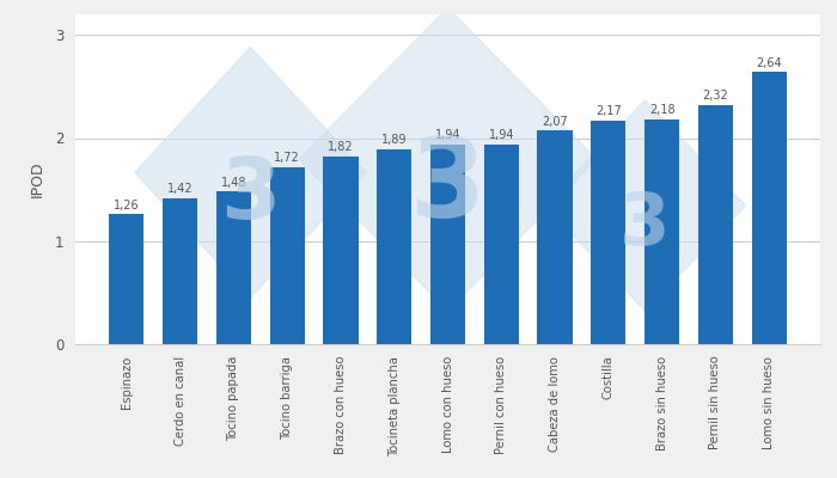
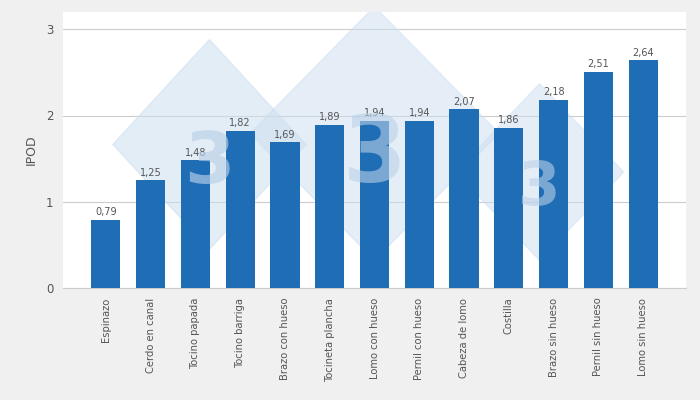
Espinazo: 1,26 -> 0,79
Cerdo en canal: 1,42 -> 1,25
Tocino barriga: 1.72 -> 1.82
Brazo con hueso: 1,82 -> 1,69
Costilla: 2,17 -> 1,86
Pernil sin hueso: 2,32 -> 2,51
